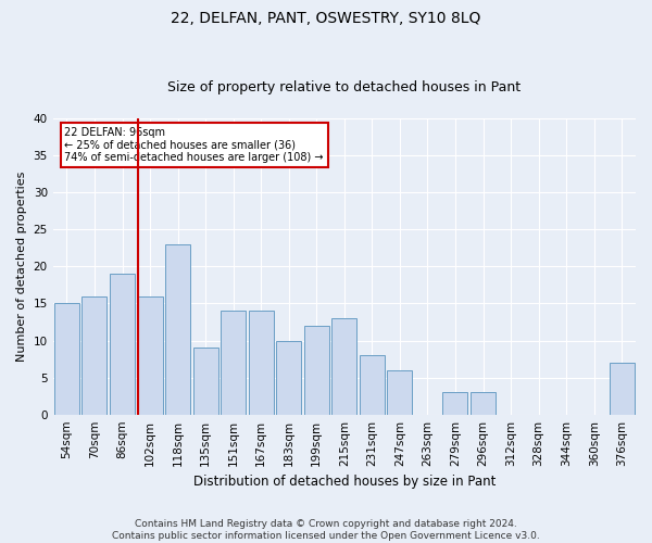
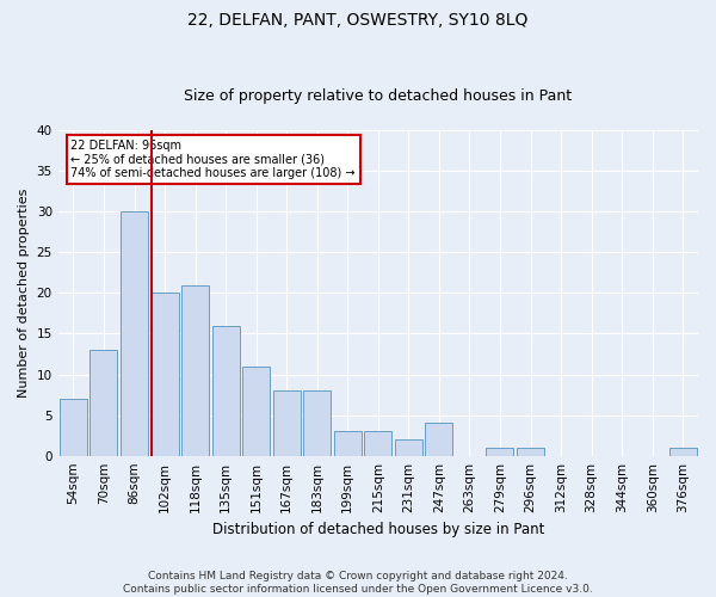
54sqm: 15 -> 7
70sqm: 16 -> 13
86sqm: 19 -> 30
102sqm: 16 -> 20
118sqm: 23 -> 21
135sqm: 9 -> 16
151sqm: 14 -> 11
167sqm: 14 -> 8
183sqm: 10 -> 8
199sqm: 12 -> 3
215sqm: 13 -> 3
231sqm: 8 -> 2
247sqm: 6 -> 4
279sqm: 3 -> 1
296sqm: 3 -> 1
376sqm: 7 -> 1
